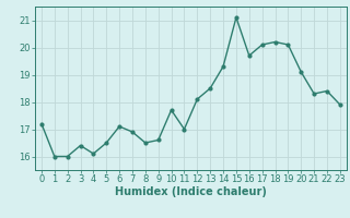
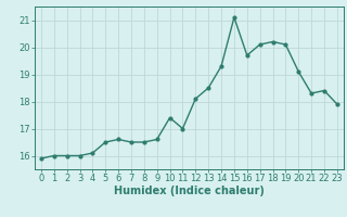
0: 17.2 -> 15.9
3: 16.4 -> 16.0
6: 17.1 -> 16.6
7: 16.9 -> 16.5
10: 17.7 -> 17.4
